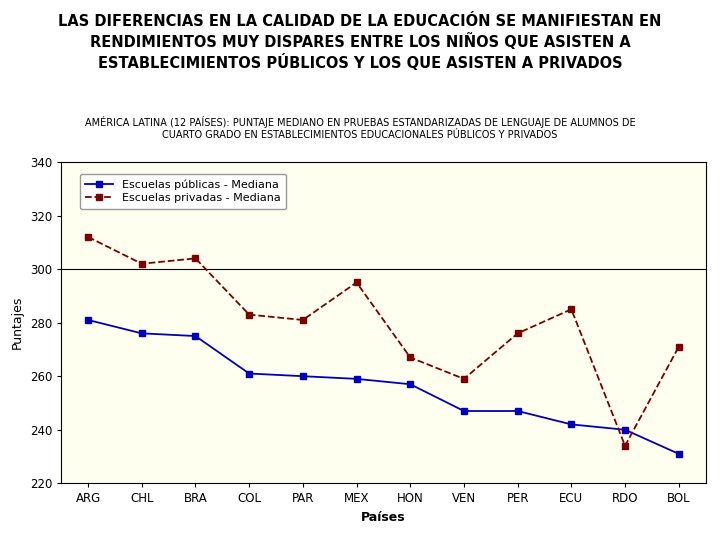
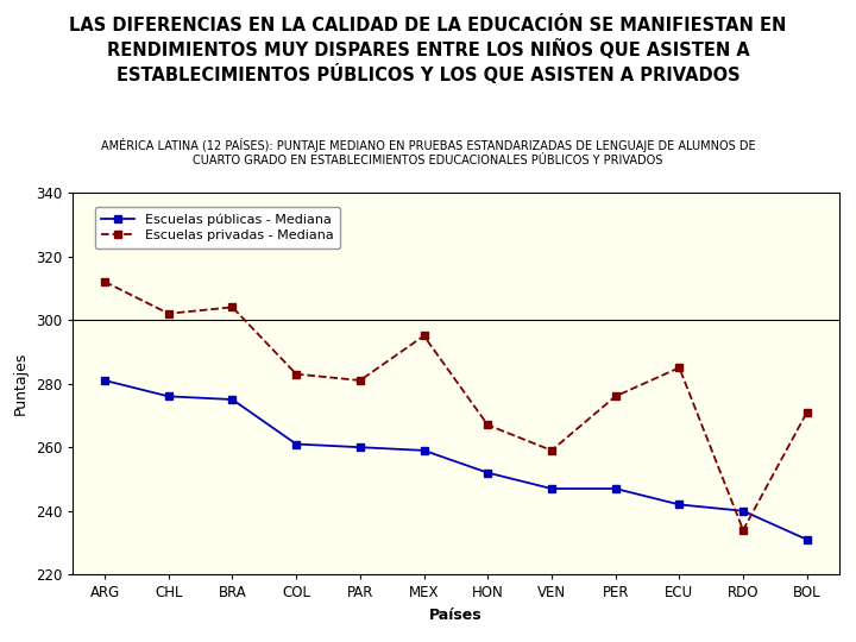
Escuelas públicas - Mediana/HON: 257 -> 252
